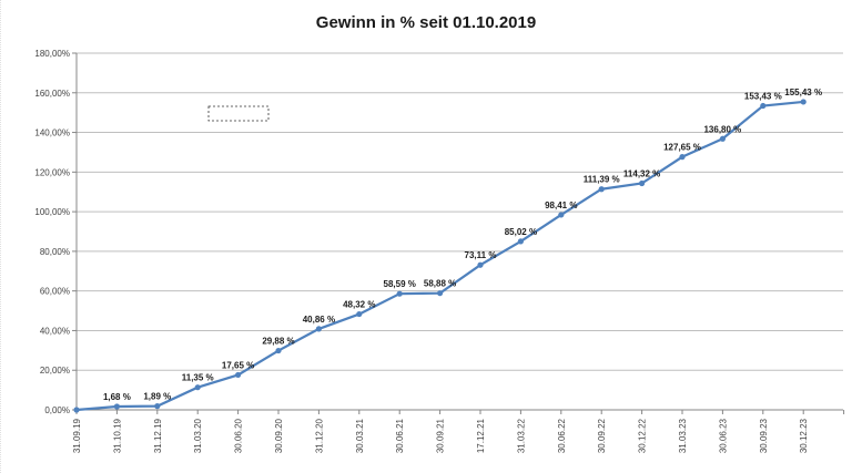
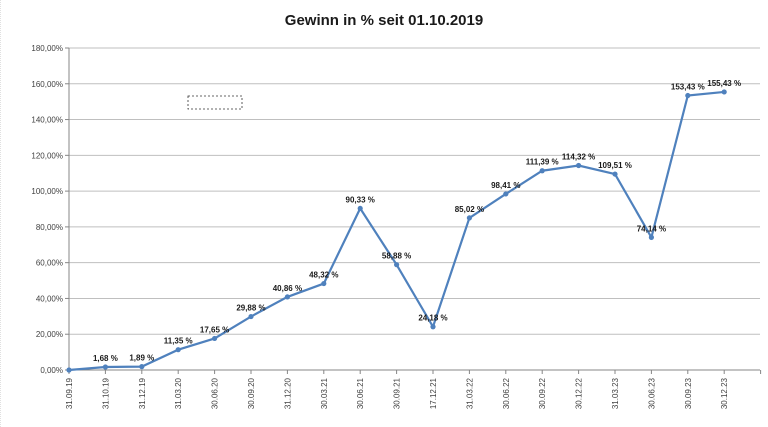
30.06.21: 58,59 -> 90,33
17.12.21: 73,11 -> 24,18
31.03.23: 127,65 -> 109,51
30.06.23: 136,80 -> 74,14
